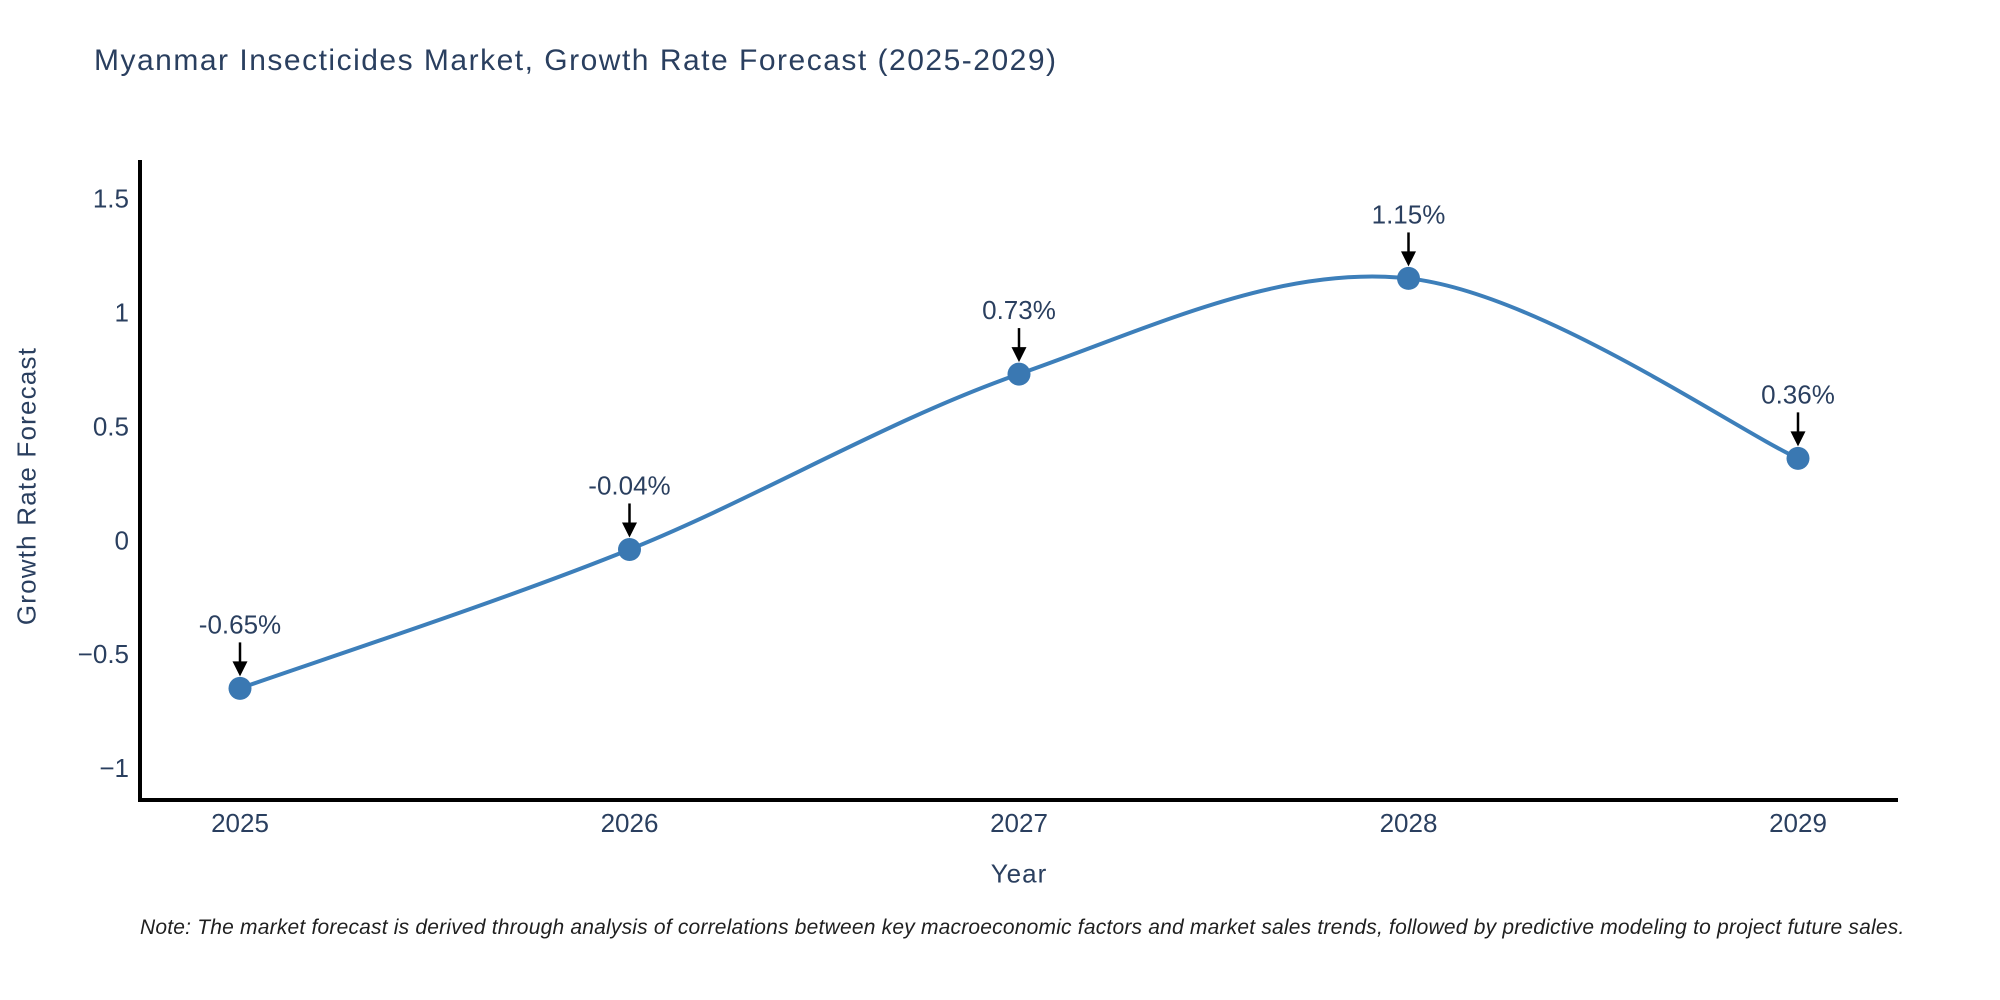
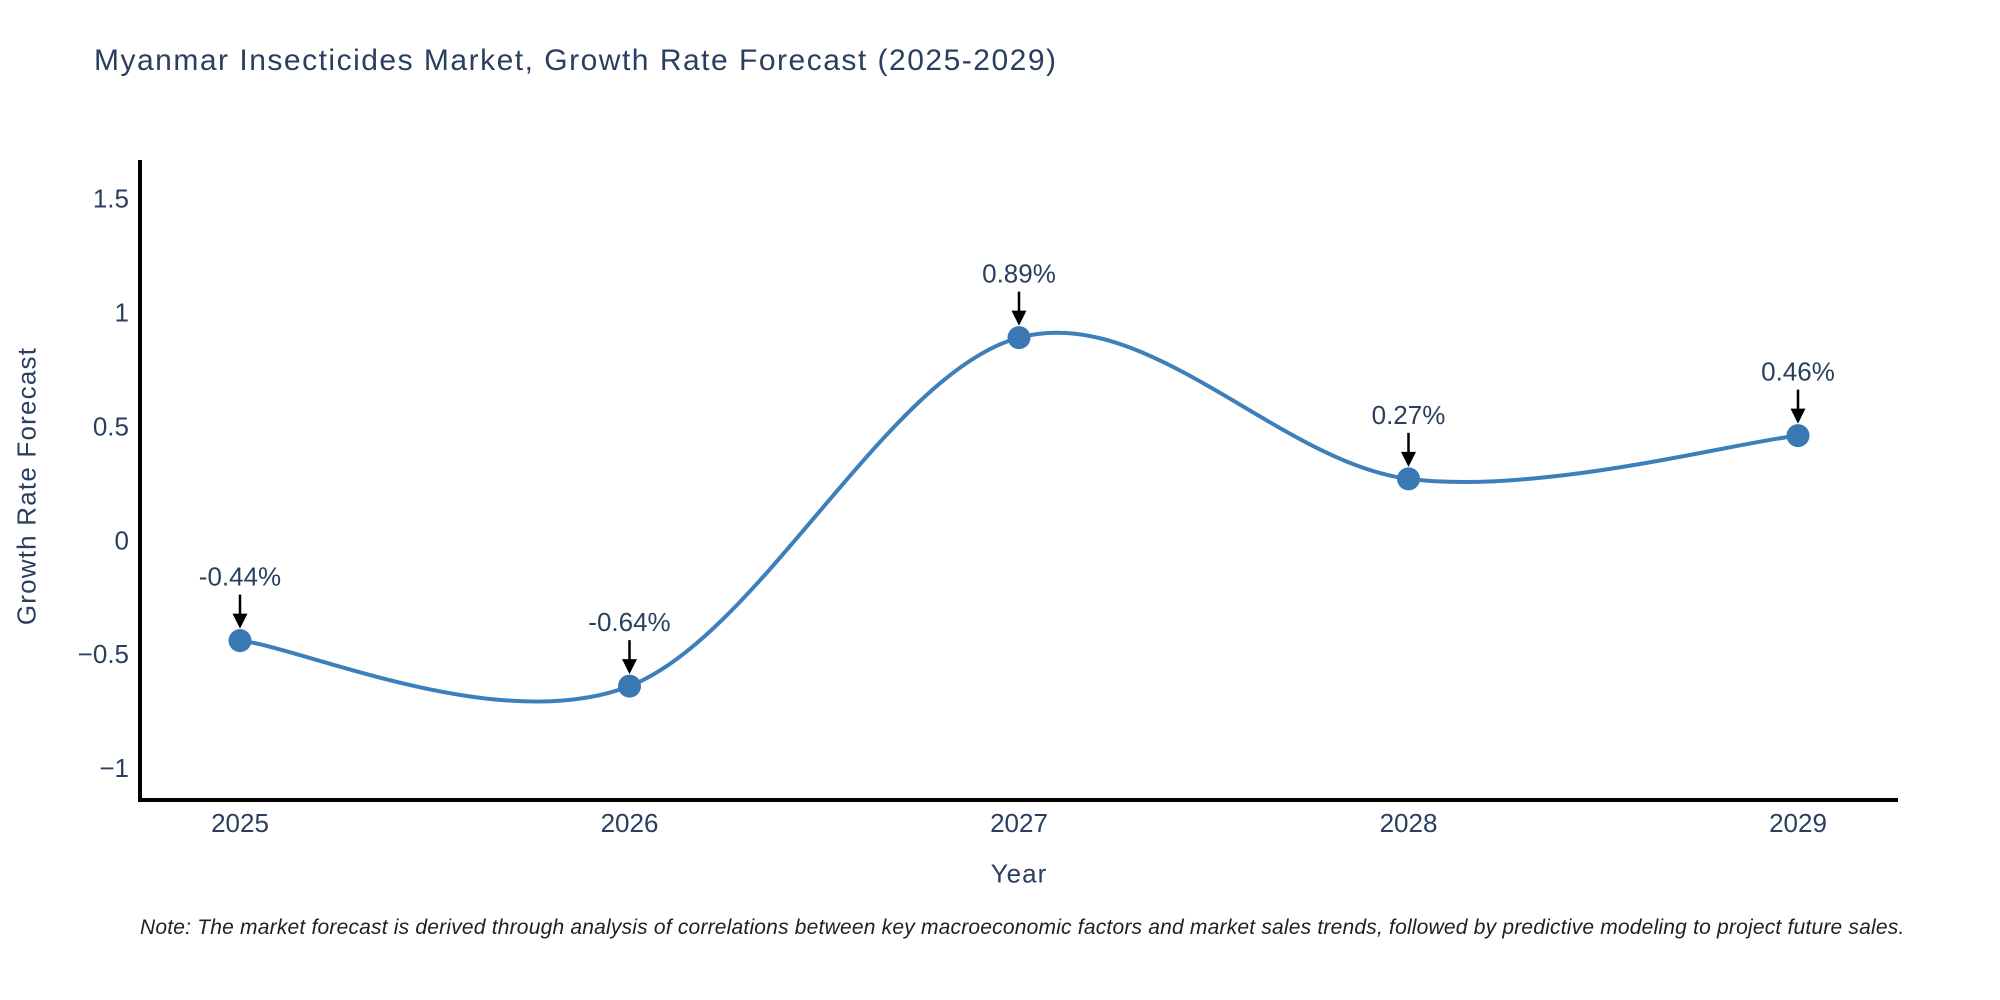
2025: -0.65% -> -0.44%
2026: -0.04% -> -0.64%
2027: 0.73% -> 0.89%
2028: 1.15% -> 0.27%
2029: 0.36% -> 0.46%
